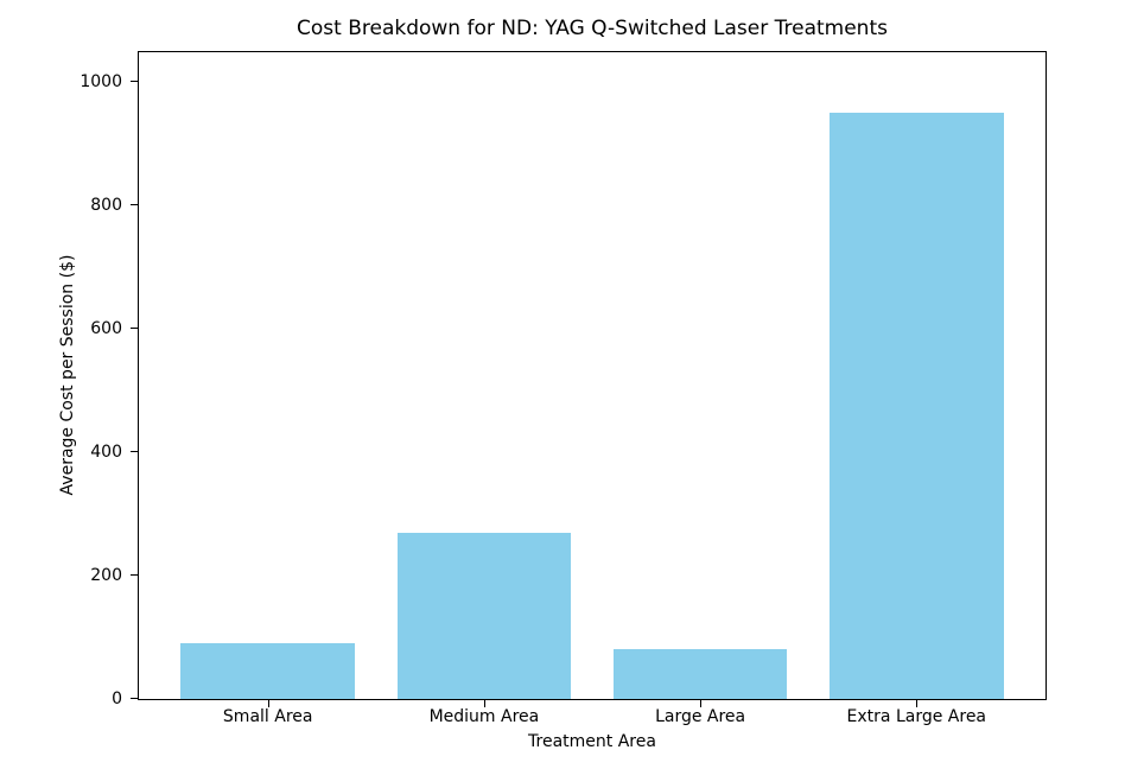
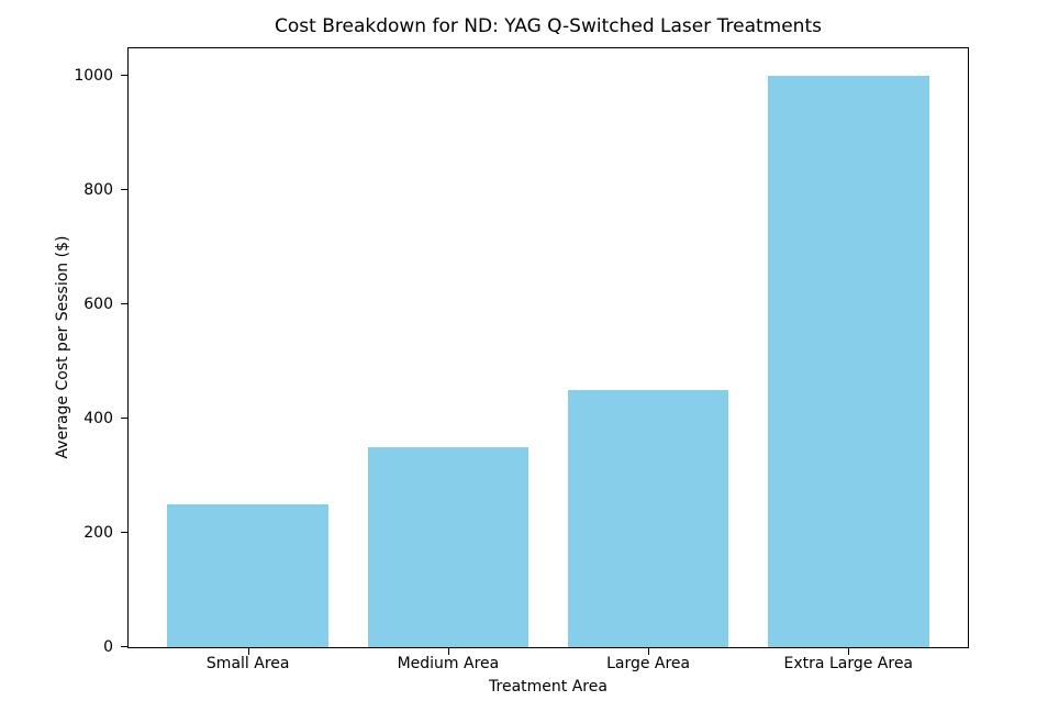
Small Area: 90 -> 250
Medium Area: 270 -> 350
Large Area: 80 -> 450
Extra Large Area: 950 -> 1000
